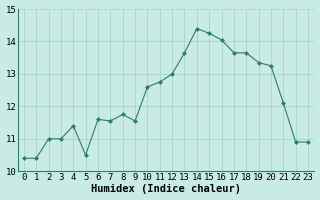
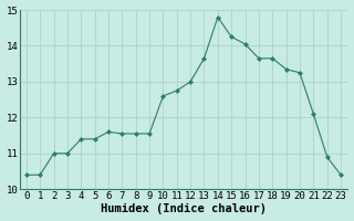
5: 10.50 -> 11.40
8: 11.75 -> 11.55
14: 14.40 -> 14.80
23: 10.90 -> 10.40
